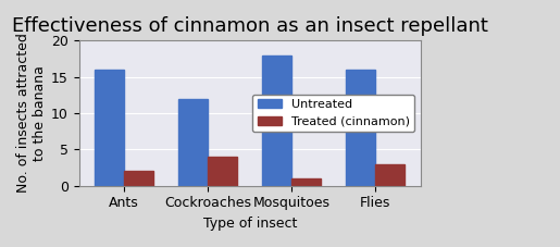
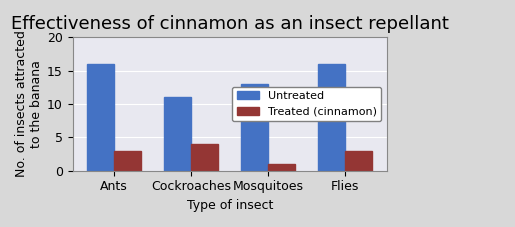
Treated (cinnamon)/Ants: 2 -> 3
Untreated/Cockroaches: 12 -> 11
Untreated/Mosquitoes: 18 -> 13
